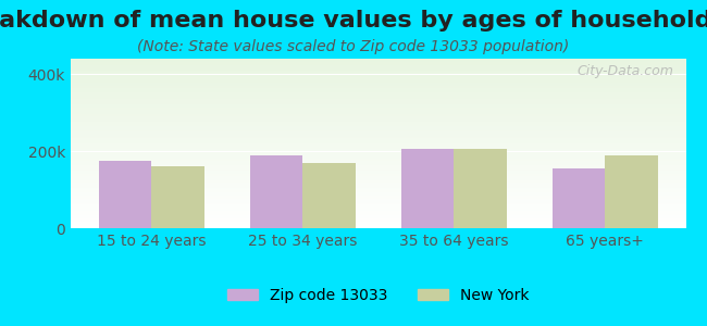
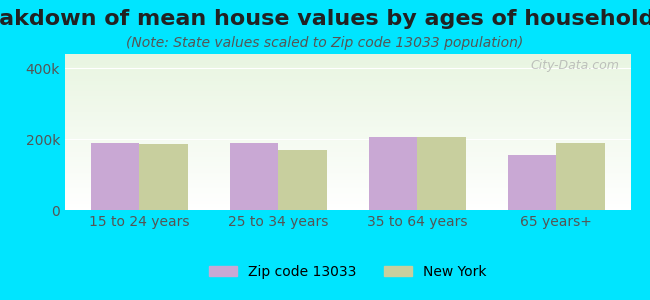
Zip code 13033/15 to 24 years: 175k -> 190k
New York/15 to 24 years: 162k -> 185k
